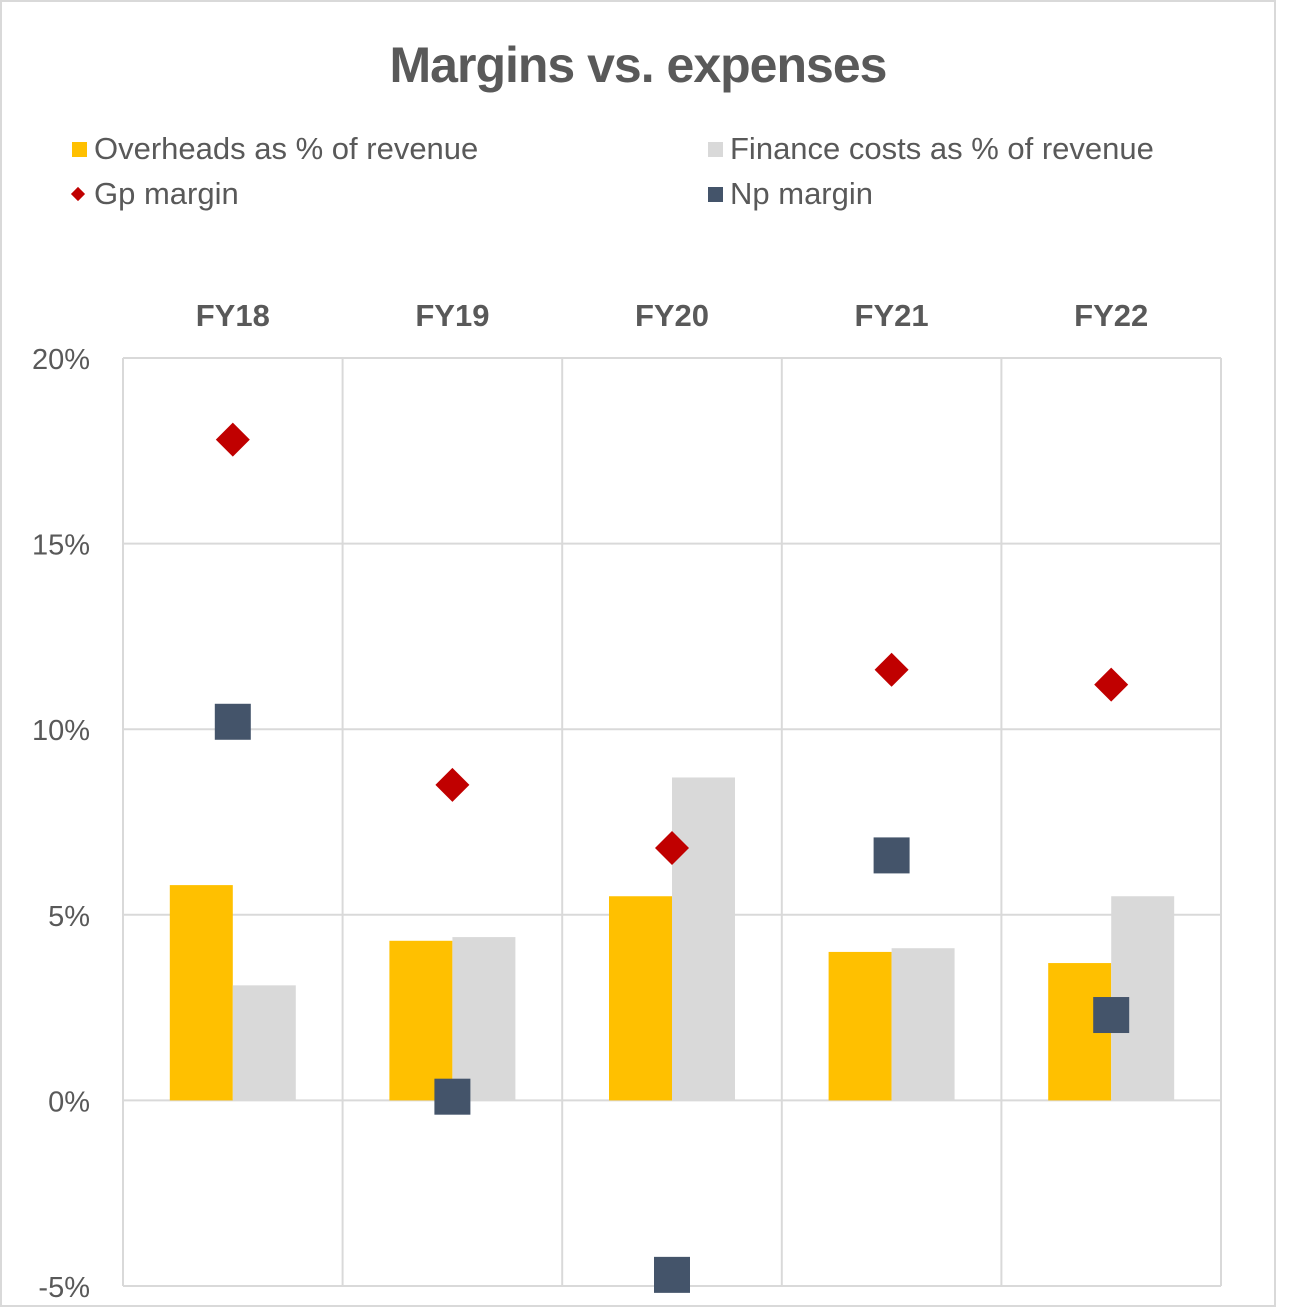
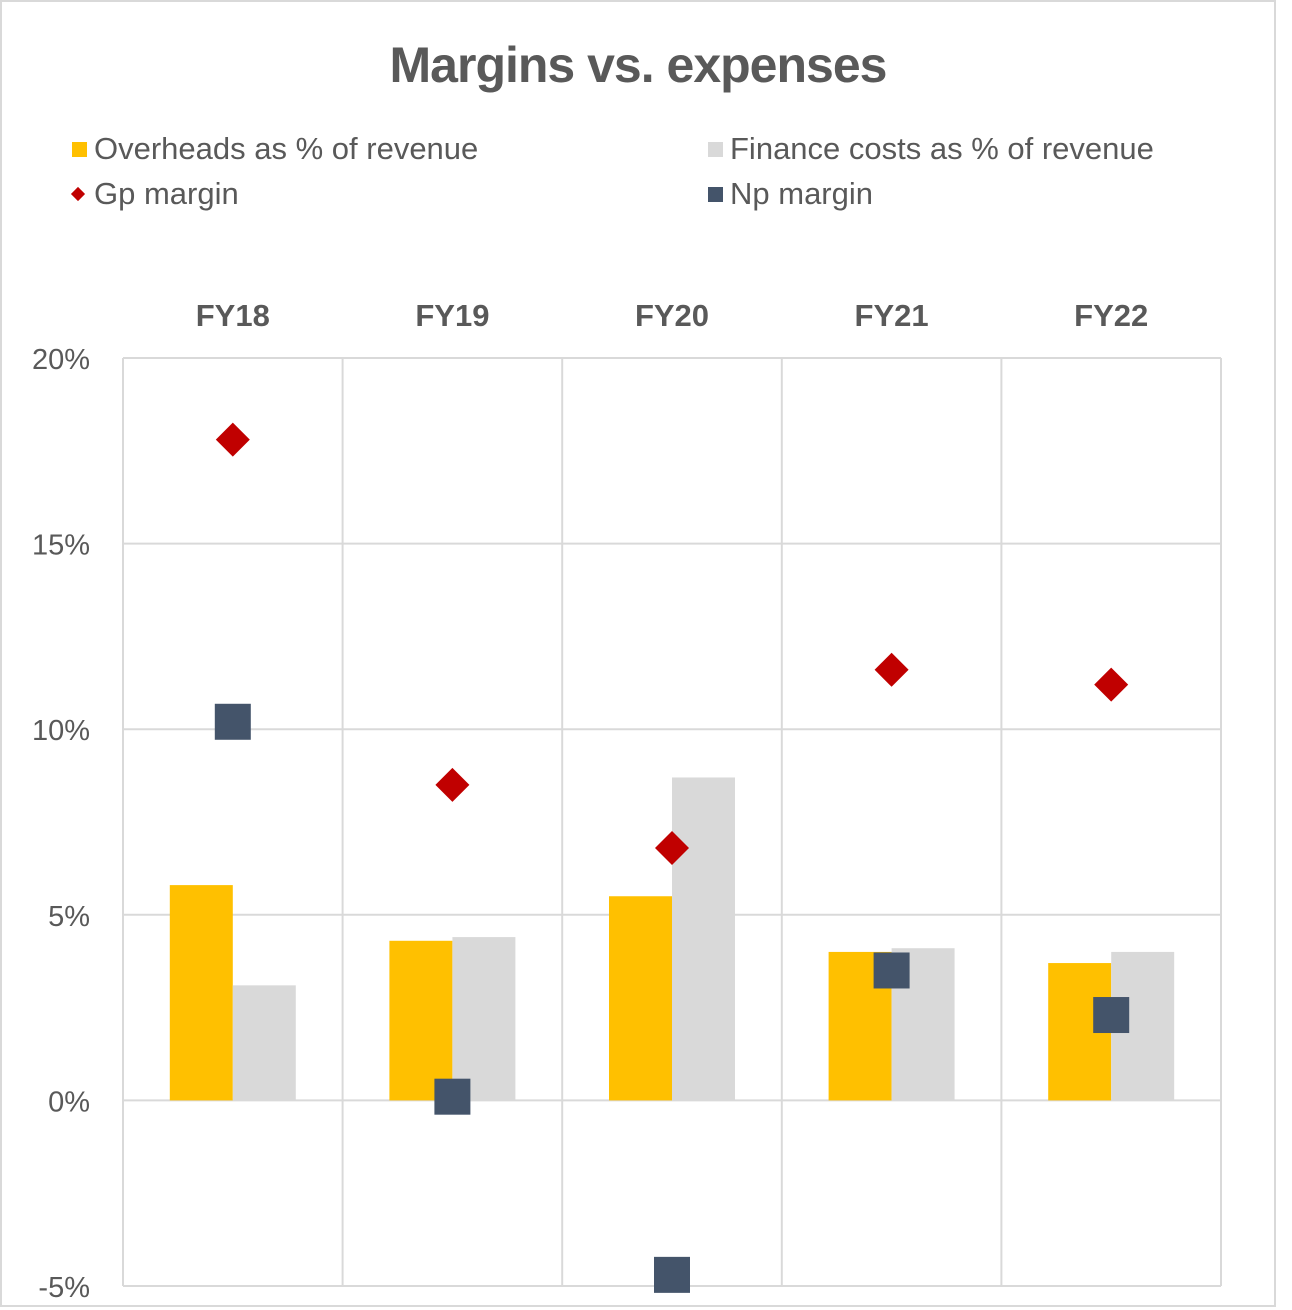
Np margin/FY21: 6.6% -> 3.5%
Finance costs as % of revenue/FY22: 5.5% -> 4.0%
